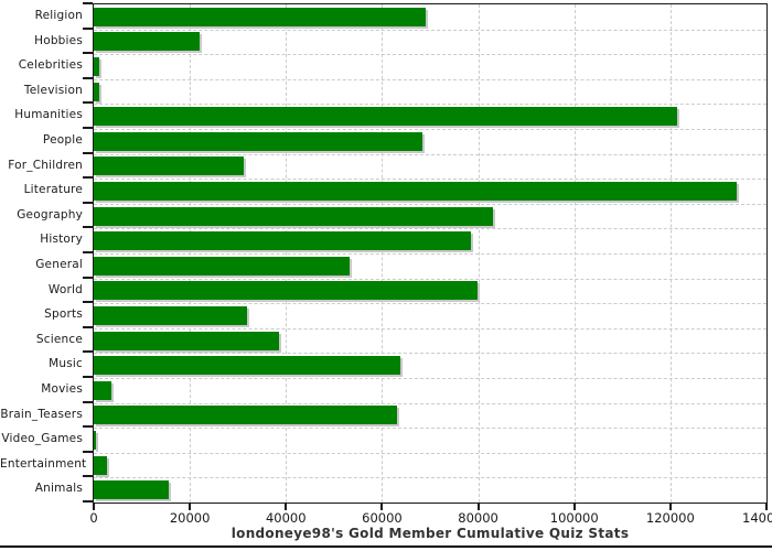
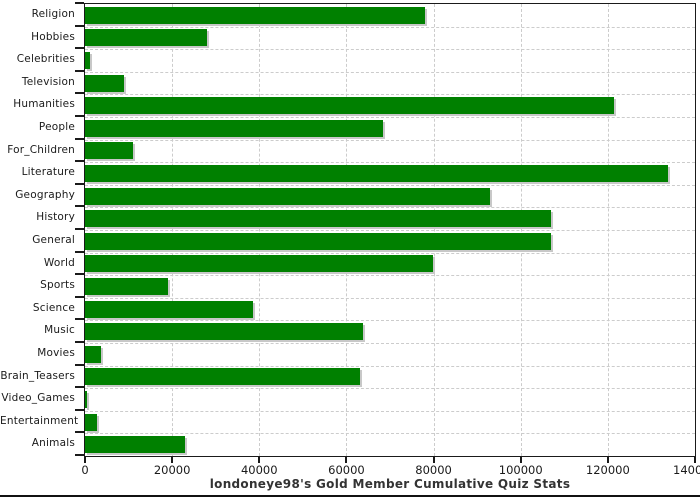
Religion: 69000 -> 78000
Hobbies: 22000 -> 28000
Television: 1000 -> 9000
For_Children: 31000 -> 11000
Geography: 83000 -> 93000
History: 78000 -> 107000
General: 53000 -> 107000
Sports: 32000 -> 19000
Animals: 16000 -> 23000
